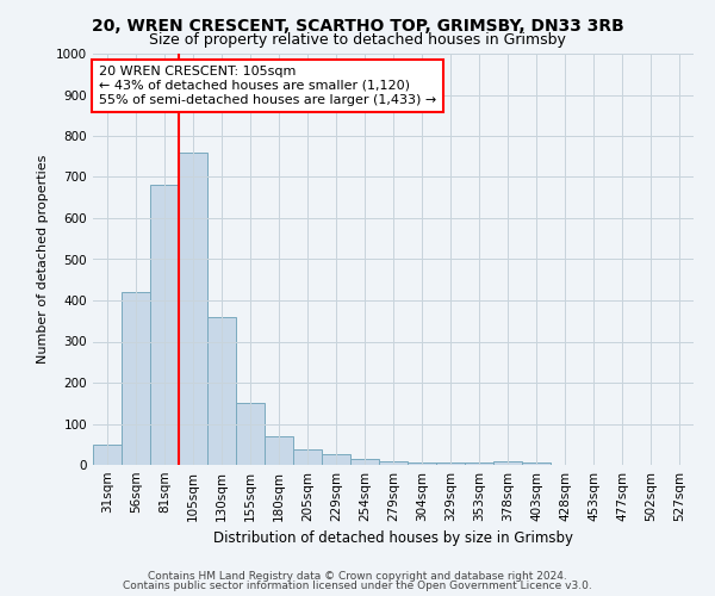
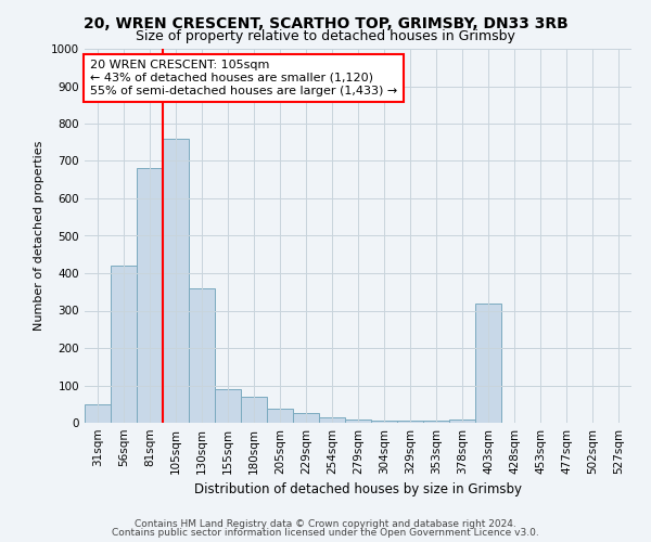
155sqm: 150 -> 90
403sqm: 5 -> 320
